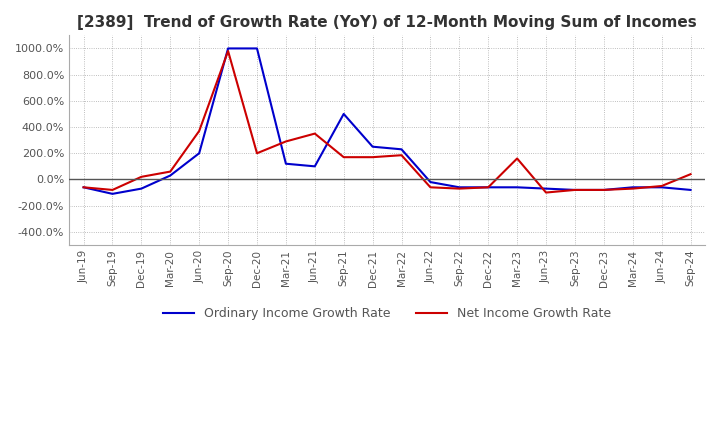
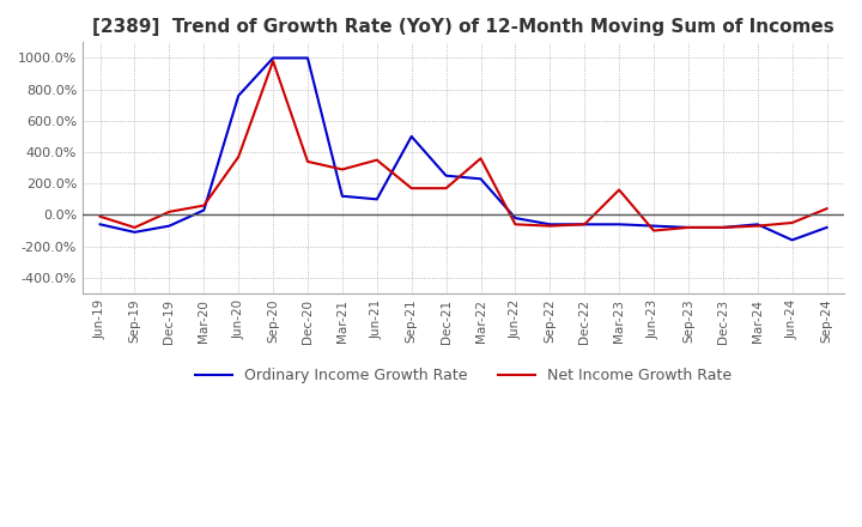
Net Income Growth Rate/Jun-19: -60% -> -10%
Ordinary Income Growth Rate/Jun-20: 200% -> 760%
Net Income Growth Rate/Dec-20: 200% -> 340%
Net Income Growth Rate/Mar-22: 180% -> 360%
Ordinary Income Growth Rate/Jun-24: -60% -> -160%
